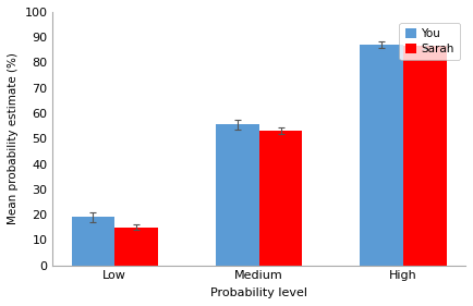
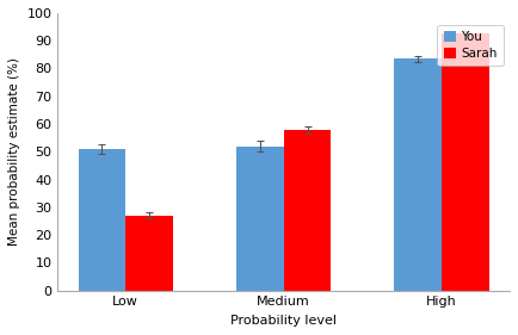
You/Low: 19.0 -> 51.0
Sarah/Low: 15.0 -> 27.0
You/Medium: 55.5 -> 52.0
Sarah/Medium: 53.0 -> 58.0
You/High: 87.0 -> 83.5
Sarah/High: 86.5 -> 92.5
